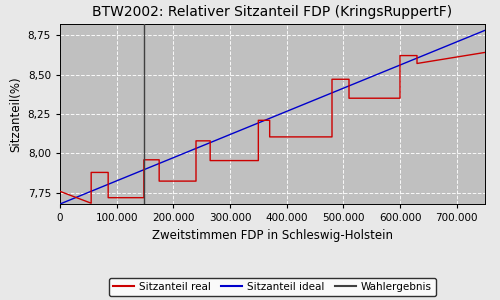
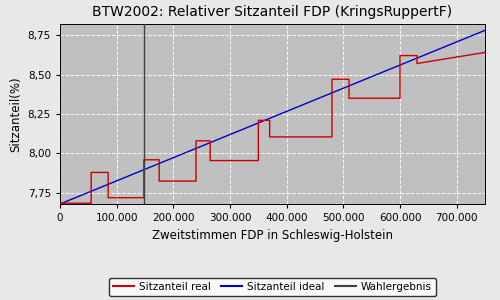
Sitzanteil real/0: 7,76 -> 7,68
